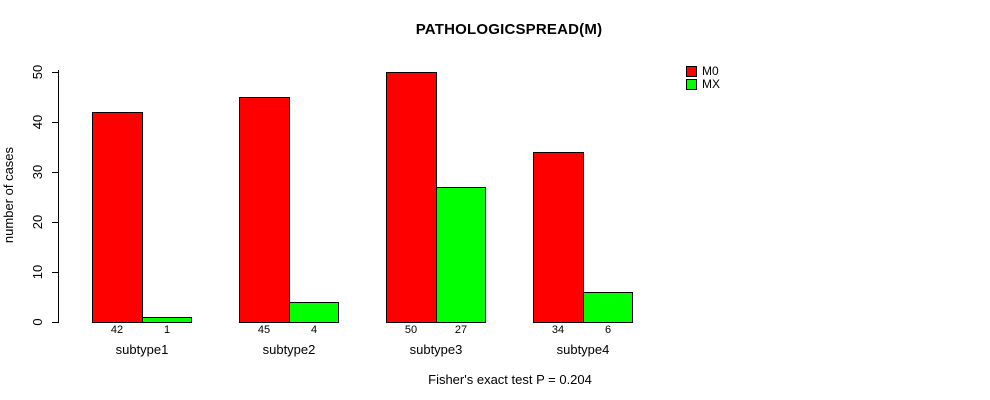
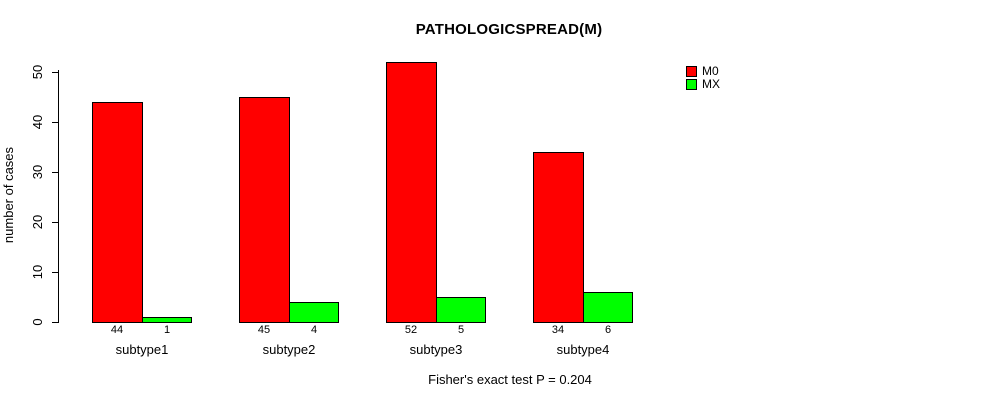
M0/subtype1: 42 -> 44
M0/subtype3: 50 -> 52
MX/subtype3: 27 -> 5
